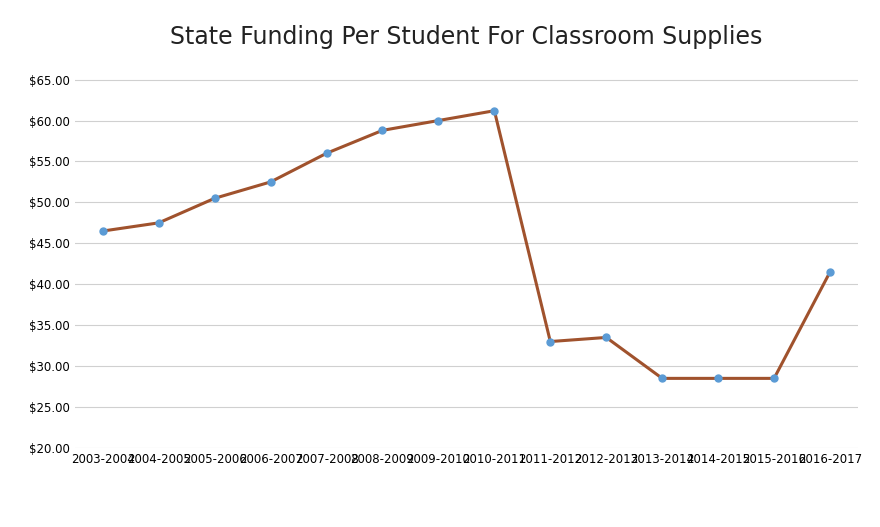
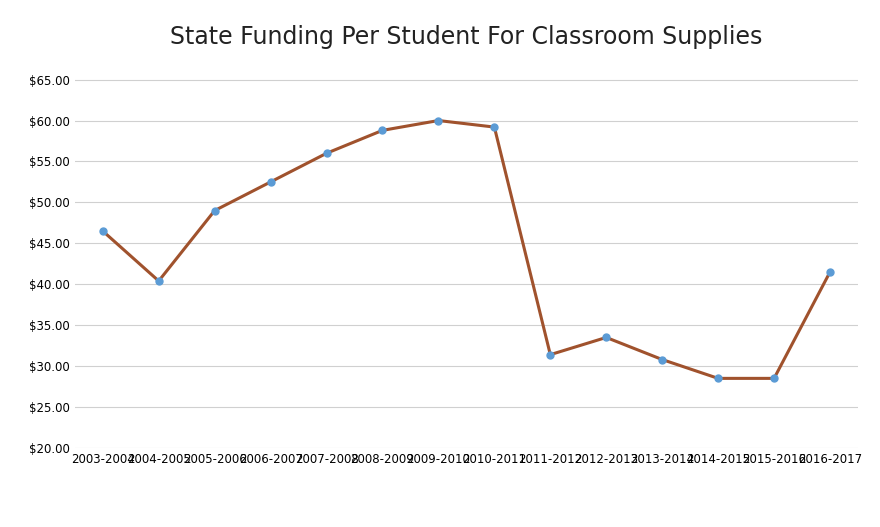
2004-2005: $47.5 -> $40.4
2005-2006: $50.5 -> $49.0
2010-2011: $61.2 -> $59.2
2011-2012: $33.0 -> $31.4
2013-2014: $28.5 -> $30.8
